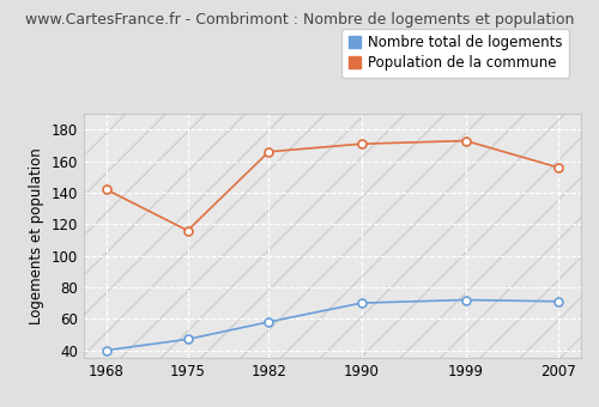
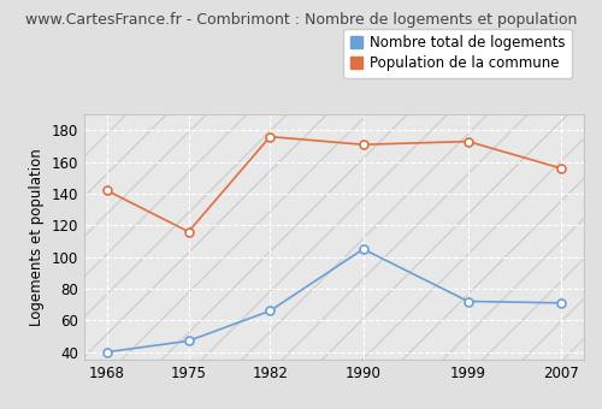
Nombre total de logements/1982: 58 -> 66
Population de la commune/1982: 166 -> 176
Nombre total de logements/1990: 70 -> 105
